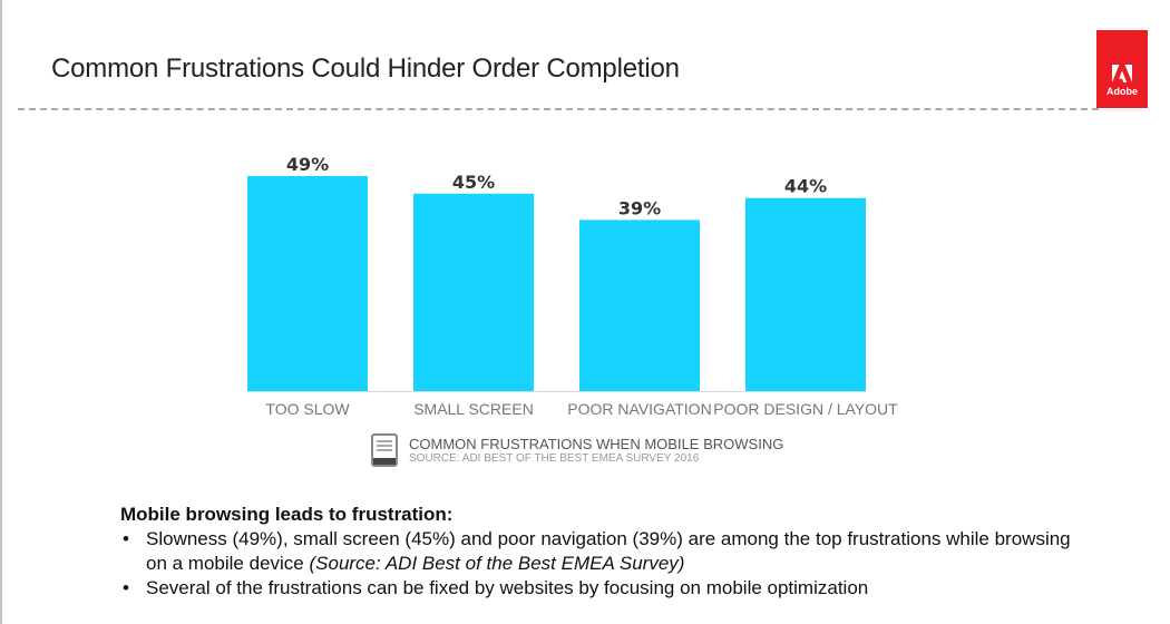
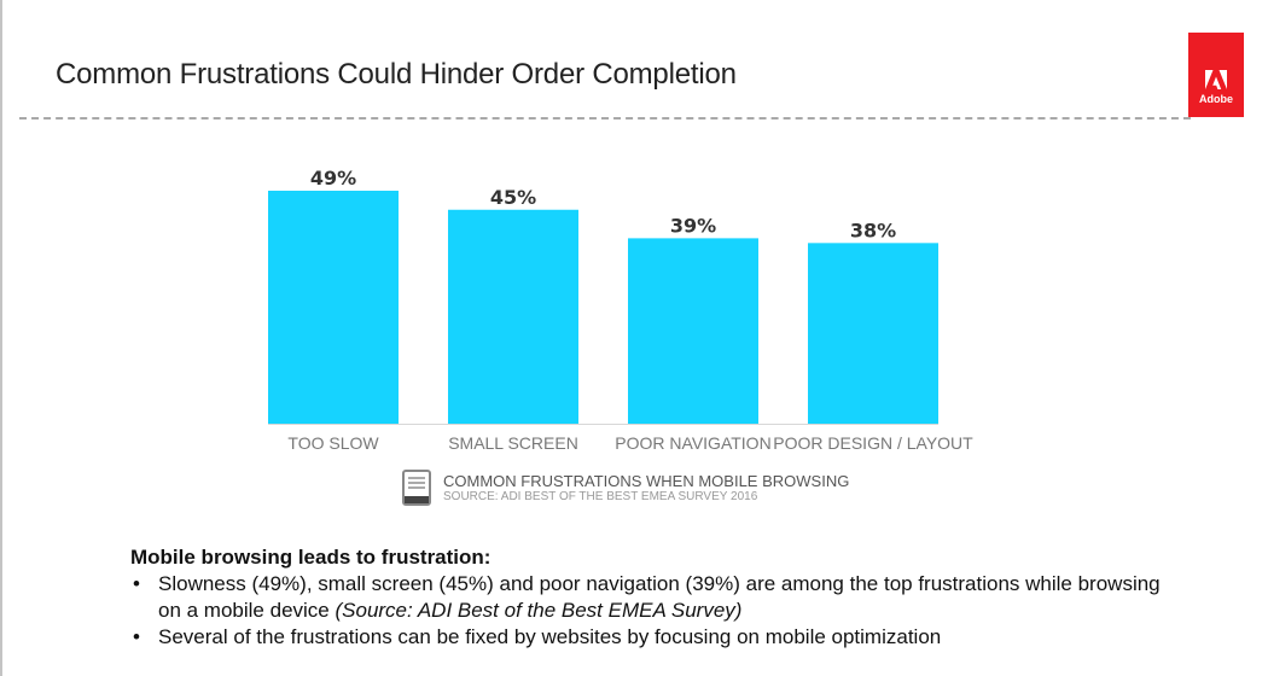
POOR DESIGN / LAYOUT: 44% -> 38%
